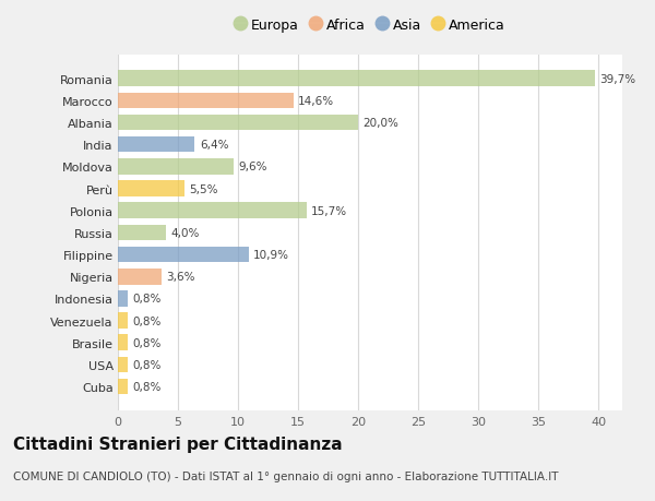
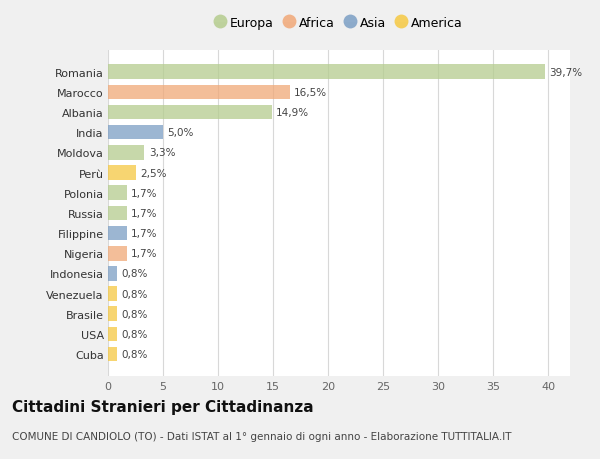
Marocco: 14,6% -> 16,5%
Albania: 20,0% -> 14,9%
India: 6,4% -> 5,0%
Moldova: 9,6% -> 3,3%
Perù: 5,5% -> 2,5%
Polonia: 15,7% -> 1,7%
Russia: 4,0% -> 1,7%
Filippine: 10,9% -> 1,7%
Nigeria: 3,6% -> 1,7%
